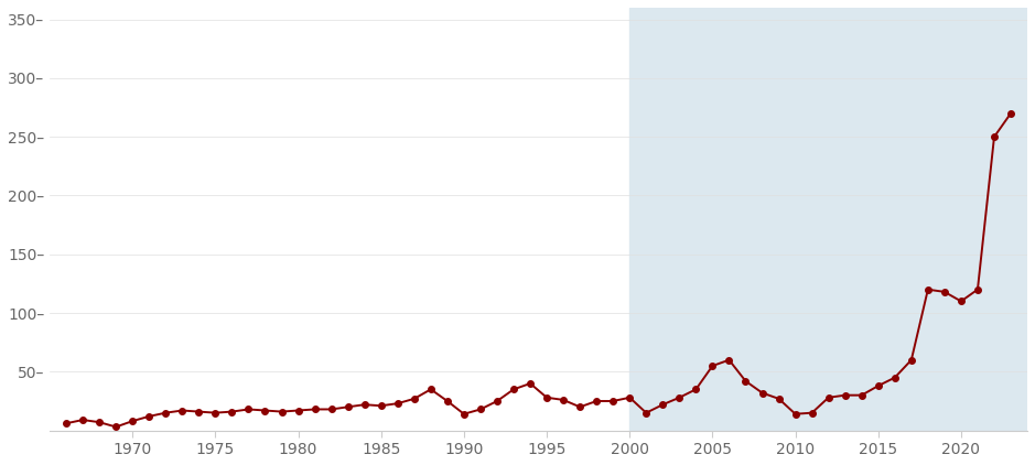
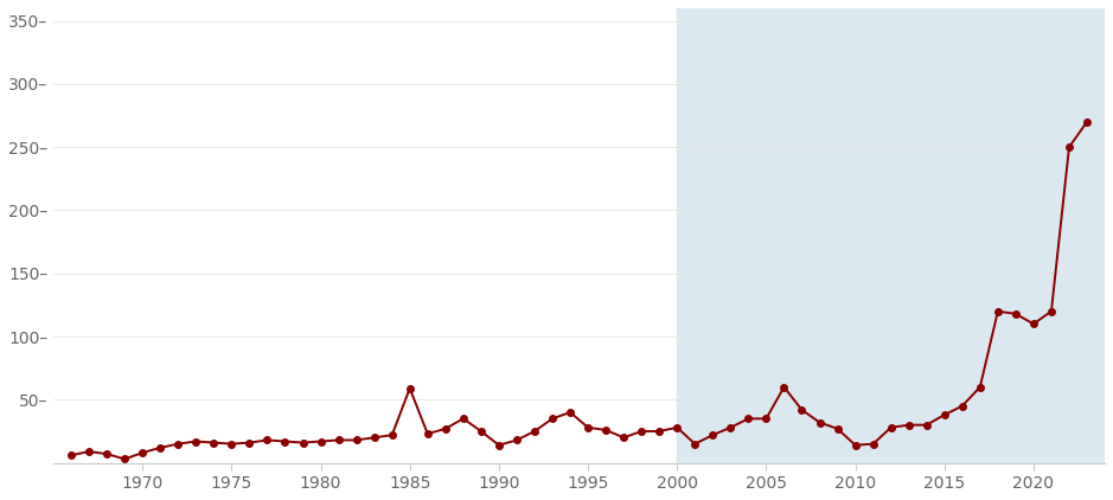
1985: 21– -> 59–
2005: 55– -> 35–
